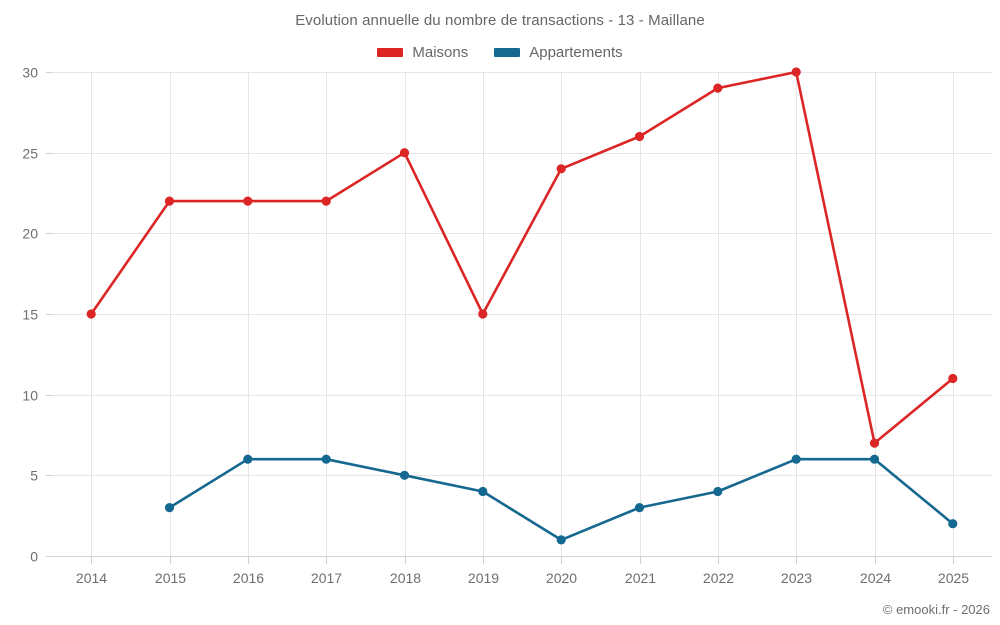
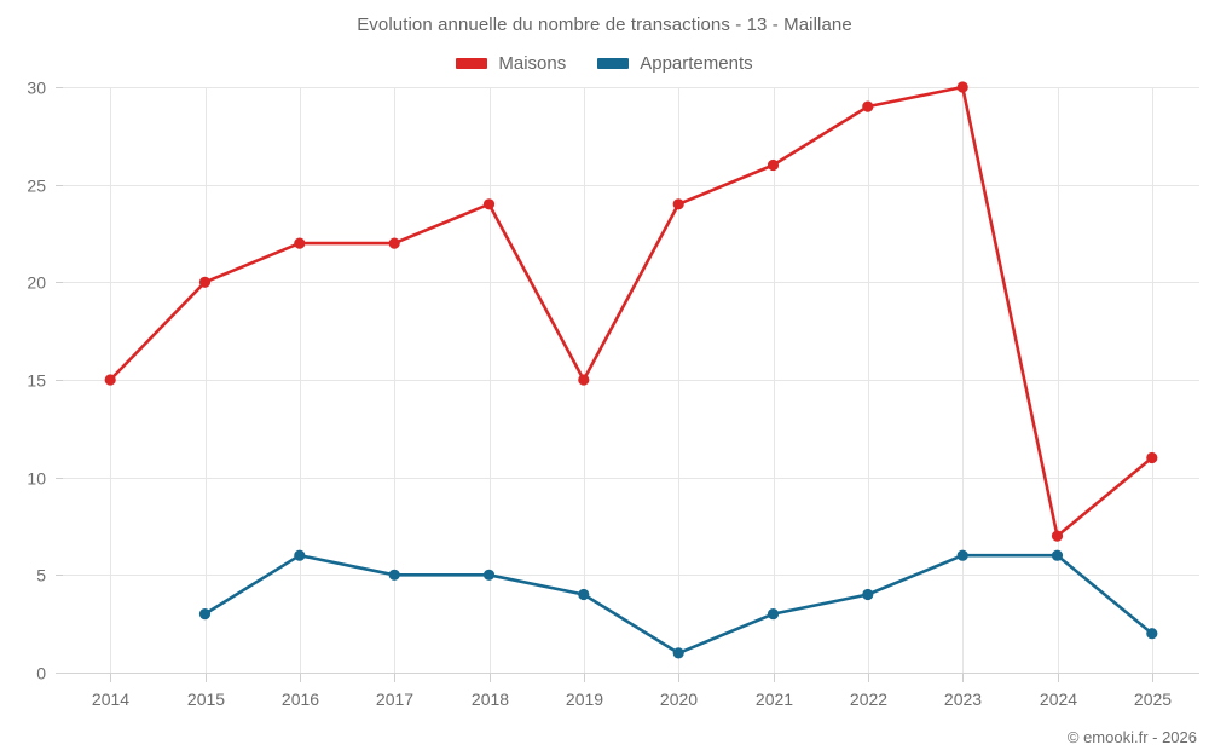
Maisons/2015: 22 -> 20
Appartements/2017: 6 -> 5
Maisons/2018: 25 -> 24
